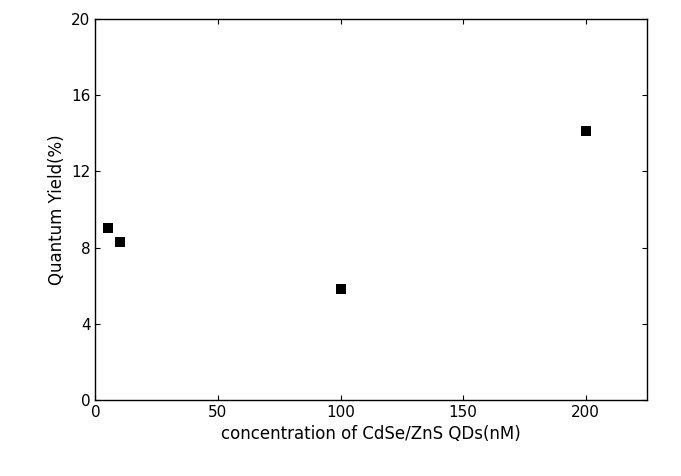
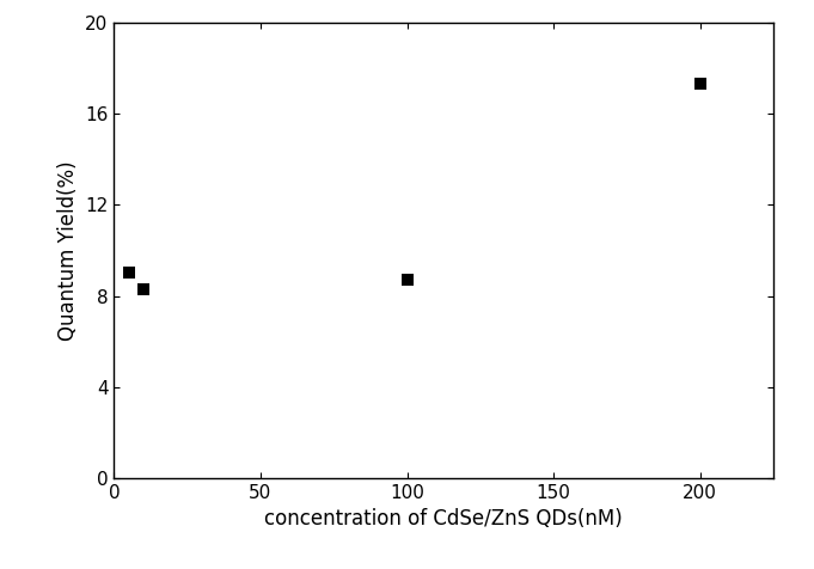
100: 5.8 -> 8.7
200: 14.1 -> 17.3
